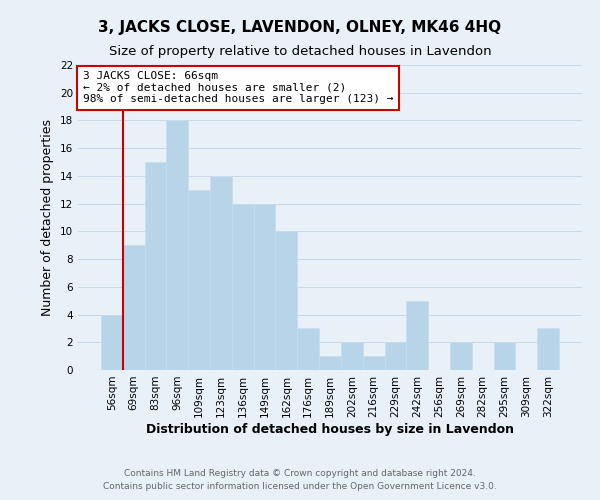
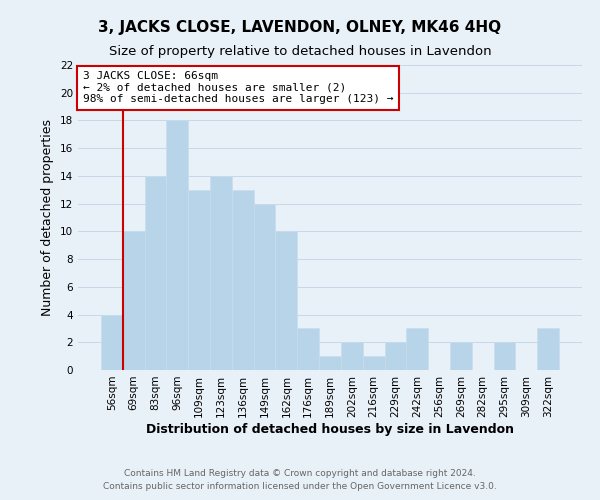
69sqm: 9 -> 10
83sqm: 15 -> 14
136sqm: 12 -> 13
242sqm: 5 -> 3
